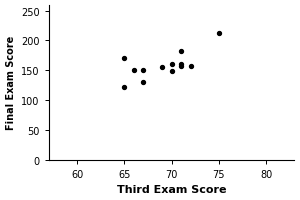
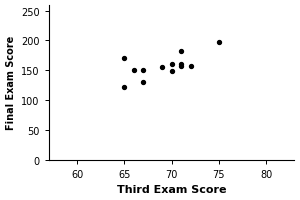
75: 212 -> 198
